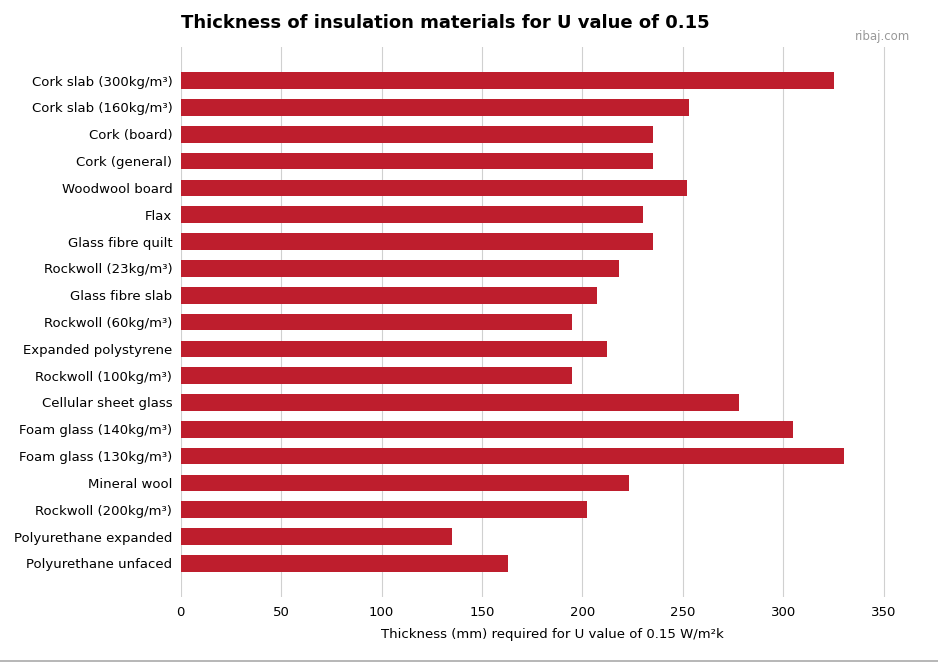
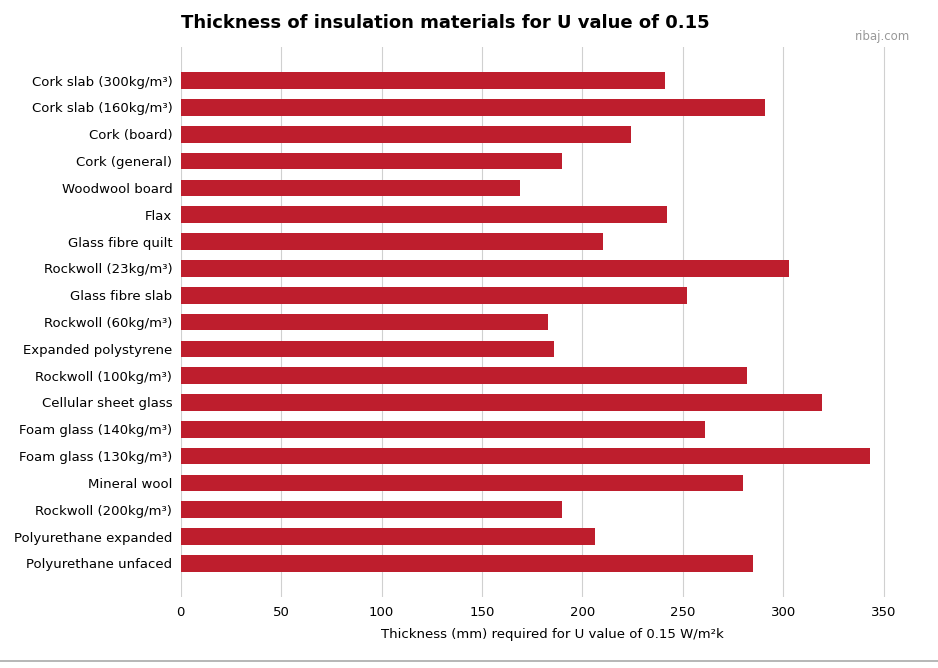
Cork slab (300kg/m³): 325 -> 241
Cork slab (160kg/m³): 253 -> 291
Cork (board): 235 -> 224
Cork (general): 235 -> 190
Woodwool board: 252 -> 169
Flax: 230 -> 242
Glass fibre quilt: 235 -> 210
Rockwoll (23kg/m³): 218 -> 303
Glass fibre slab: 207 -> 252
Rockwoll (60kg/m³): 195 -> 183
Expanded polystyrene: 212 -> 186
Rockwoll (100kg/m³): 195 -> 282
Cellular sheet glass: 278 -> 319
Foam glass (140kg/m³): 305 -> 261
Foam glass (130kg/m³): 330 -> 343
Mineral wool: 223 -> 280
Rockwoll (200kg/m³): 202 -> 190
Polyurethane expanded: 135 -> 206
Polyurethane unfaced: 163 -> 285
